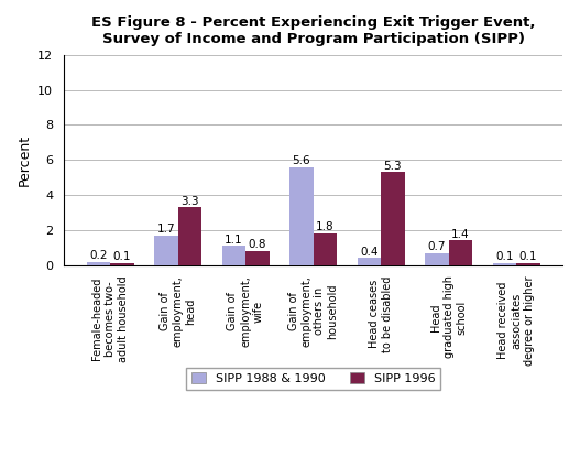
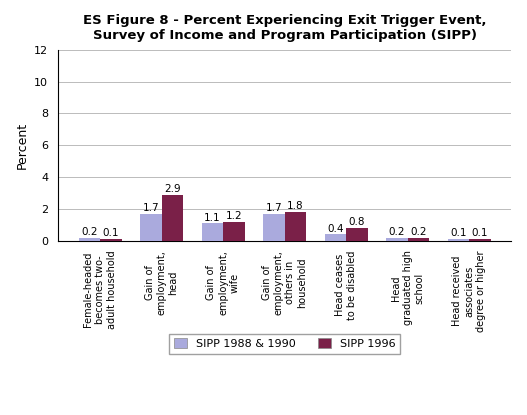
SIPP 1996/Gain of employment, head: 3.3 -> 2.9
SIPP 1996/Gain of employment, wife: 0.8 -> 1.2
SIPP 1988 & 1990/Gain of employment, others in household: 5.6 -> 1.7
SIPP 1996/Head ceases to be disabled: 5.3 -> 0.8
SIPP 1988 & 1990/Head graduated high school: 0.7 -> 0.2
SIPP 1996/Head graduated high school: 1.4 -> 0.2
